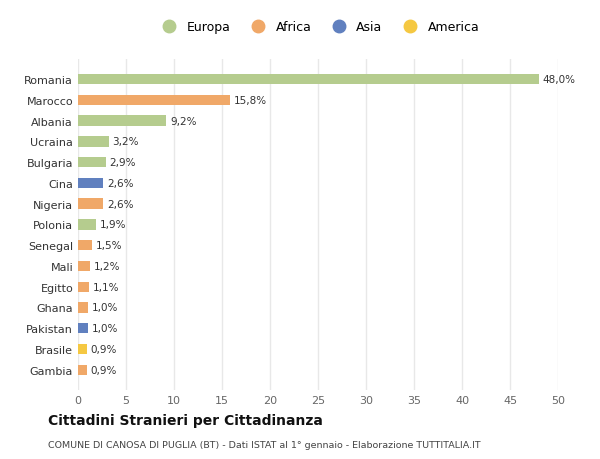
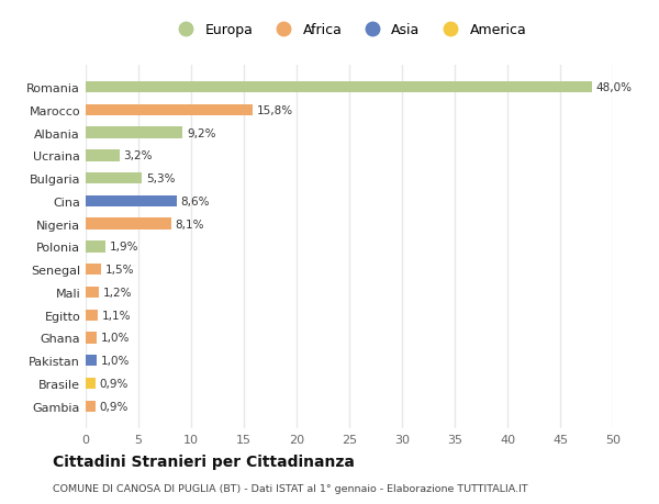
Bulgaria: 2,9% -> 5,3%
Cina: 2,6% -> 8,6%
Nigeria: 2,6% -> 8,1%
